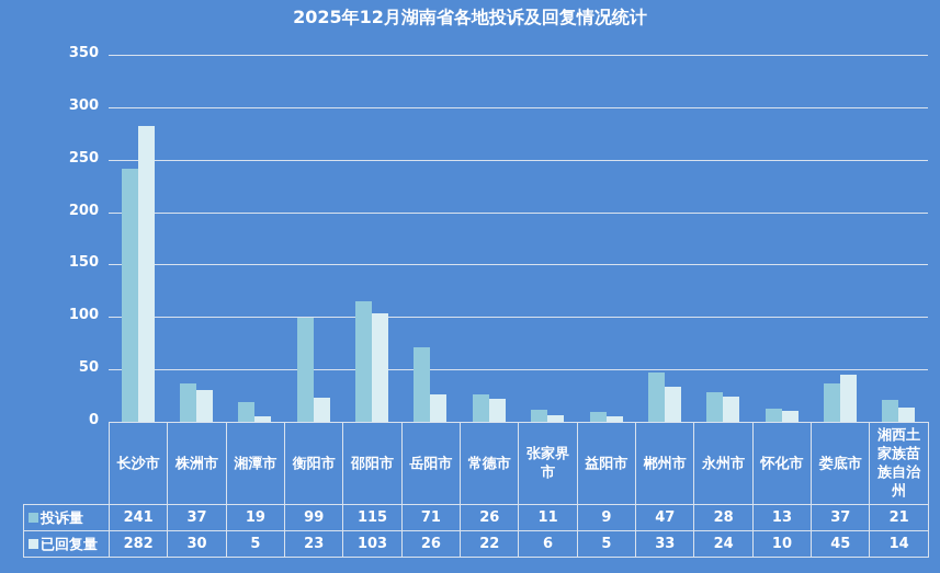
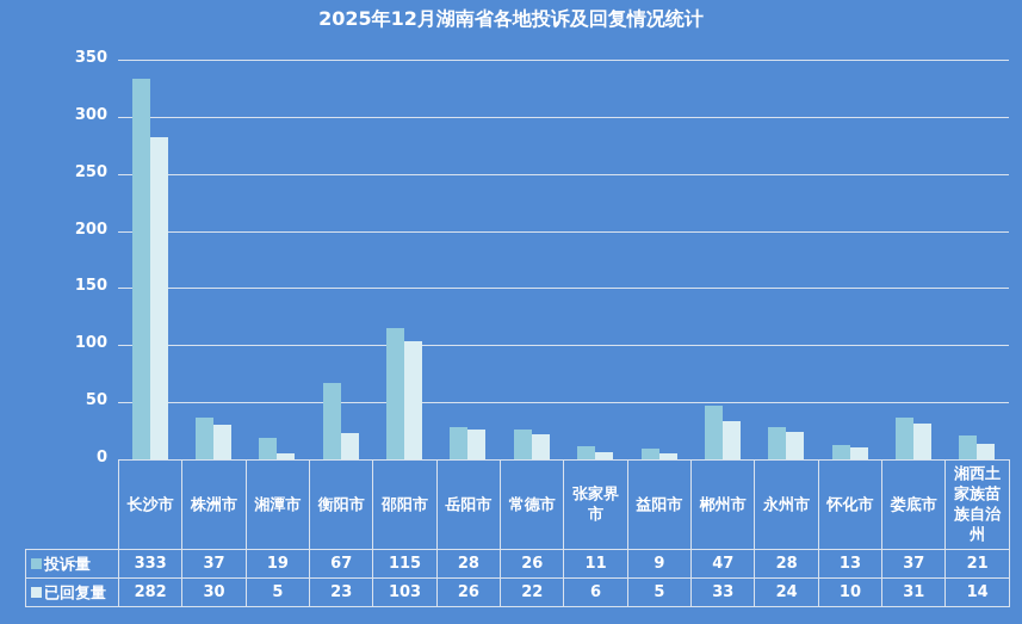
投诉量/长沙市: 241 -> 333
投诉量/衡阳市: 99 -> 67
投诉量/岳阳市: 71 -> 28
已回复量/娄底市: 45 -> 31
